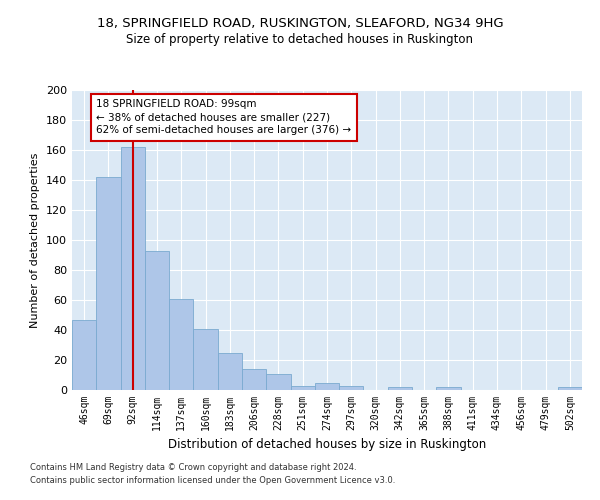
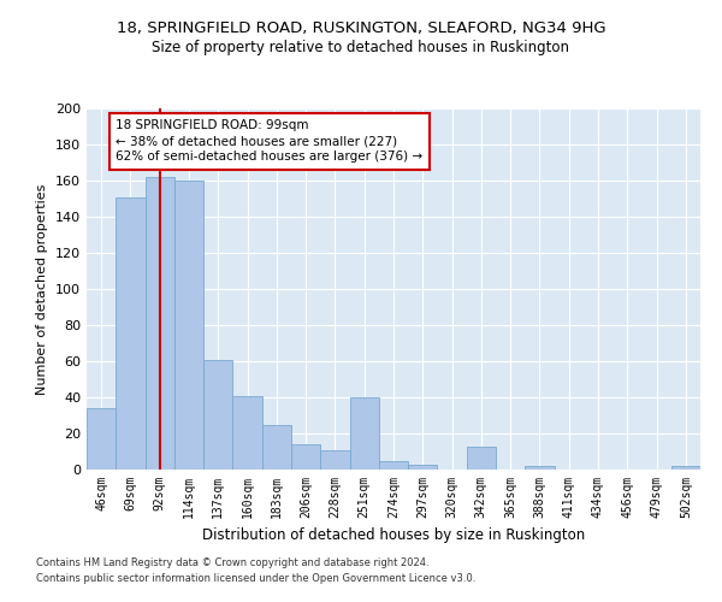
46sqm: 47 -> 34
69sqm: 142 -> 151
114sqm: 93 -> 160
251sqm: 3 -> 40
342sqm: 2 -> 13
